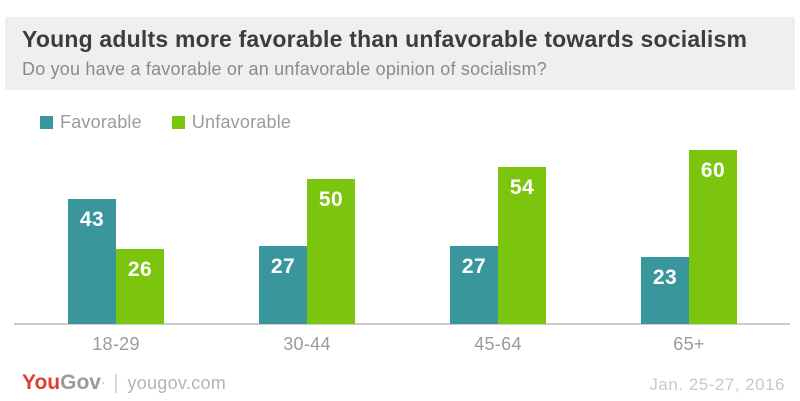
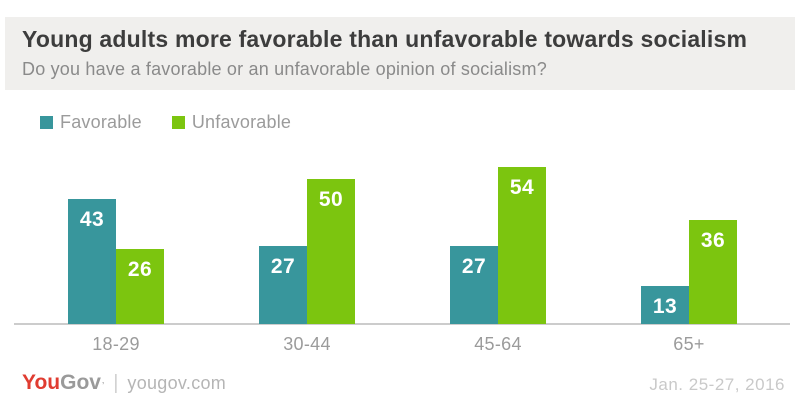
Favorable/65+: 23 -> 13
Unfavorable/65+: 60 -> 36
